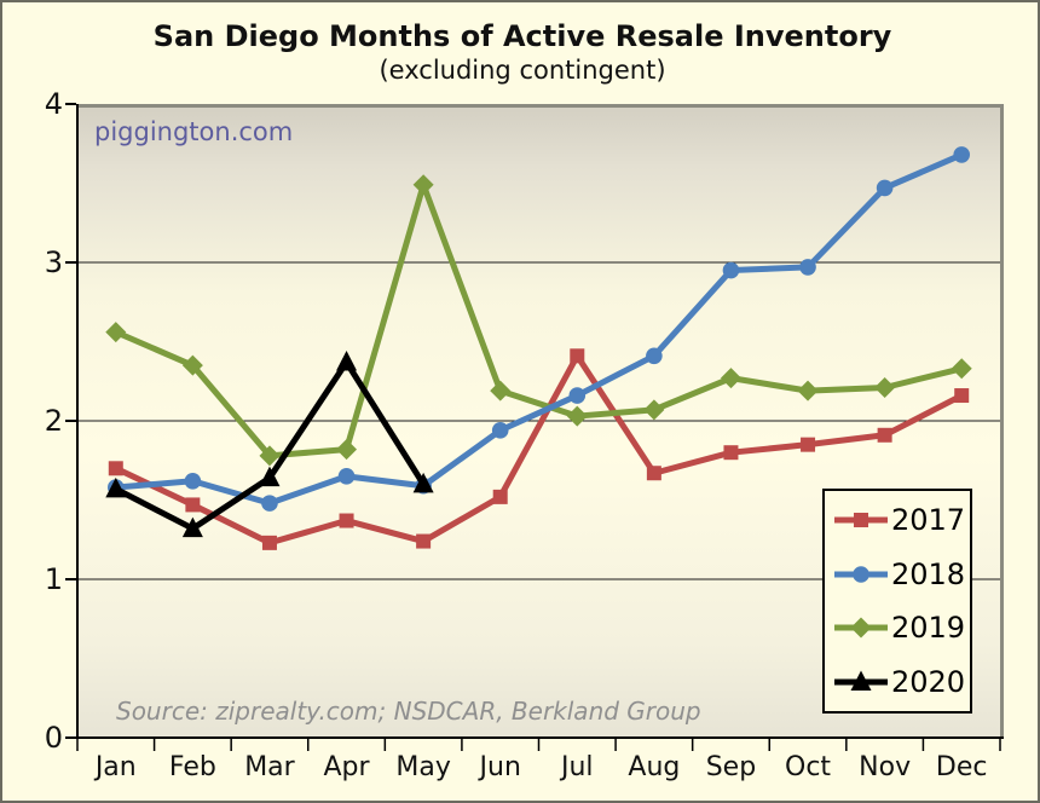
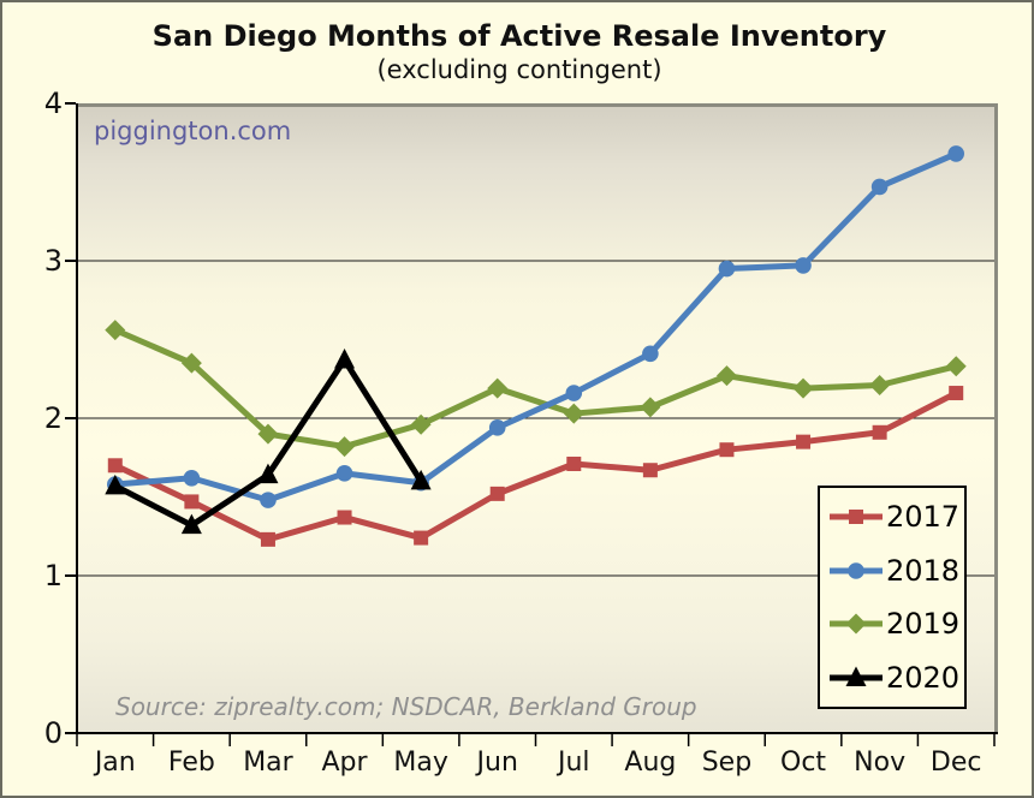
2019/Mar: 1.78 -> 1.90
2019/May: 3.49 -> 1.96
2017/Jul: 2.41 -> 1.71
